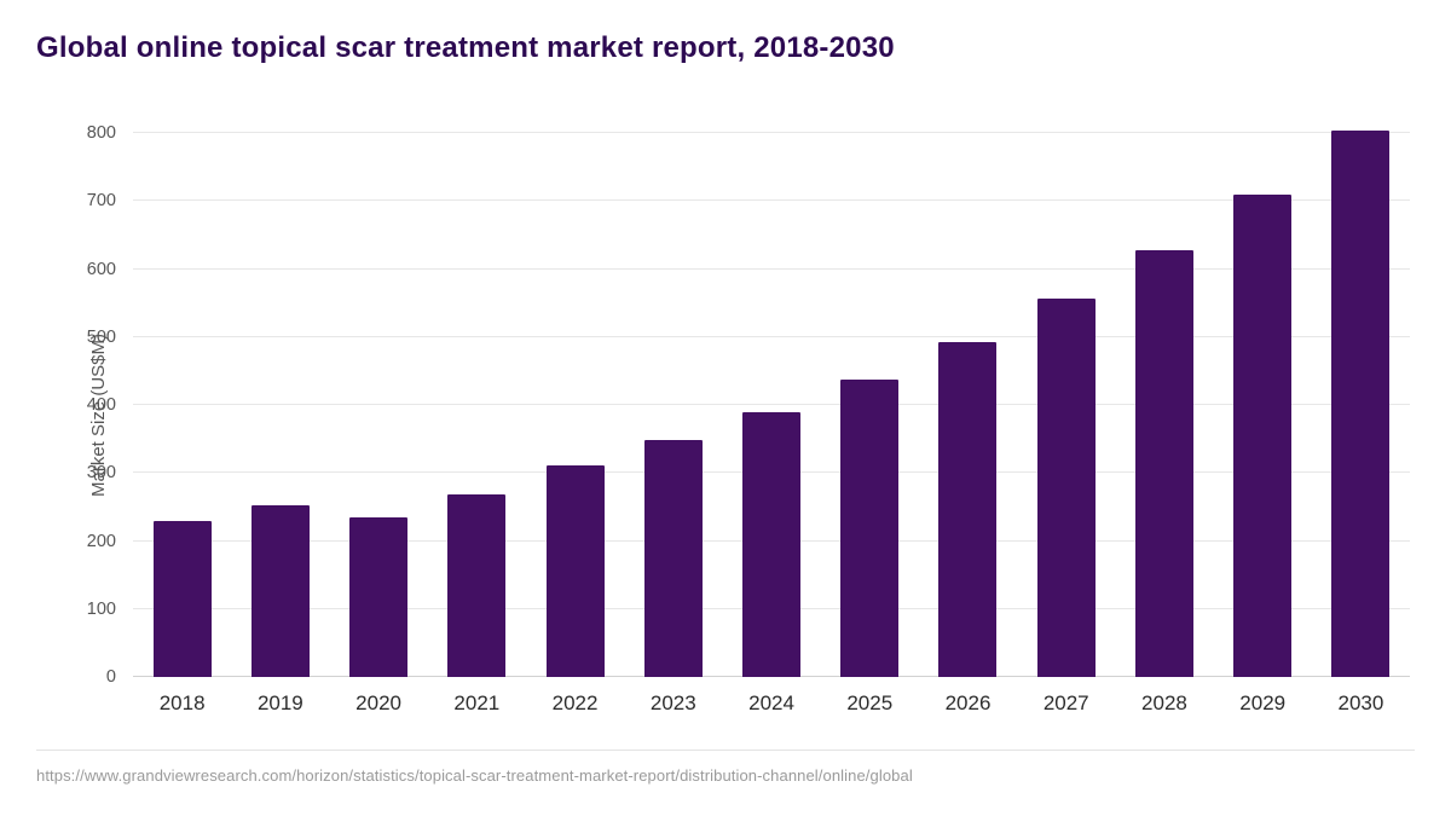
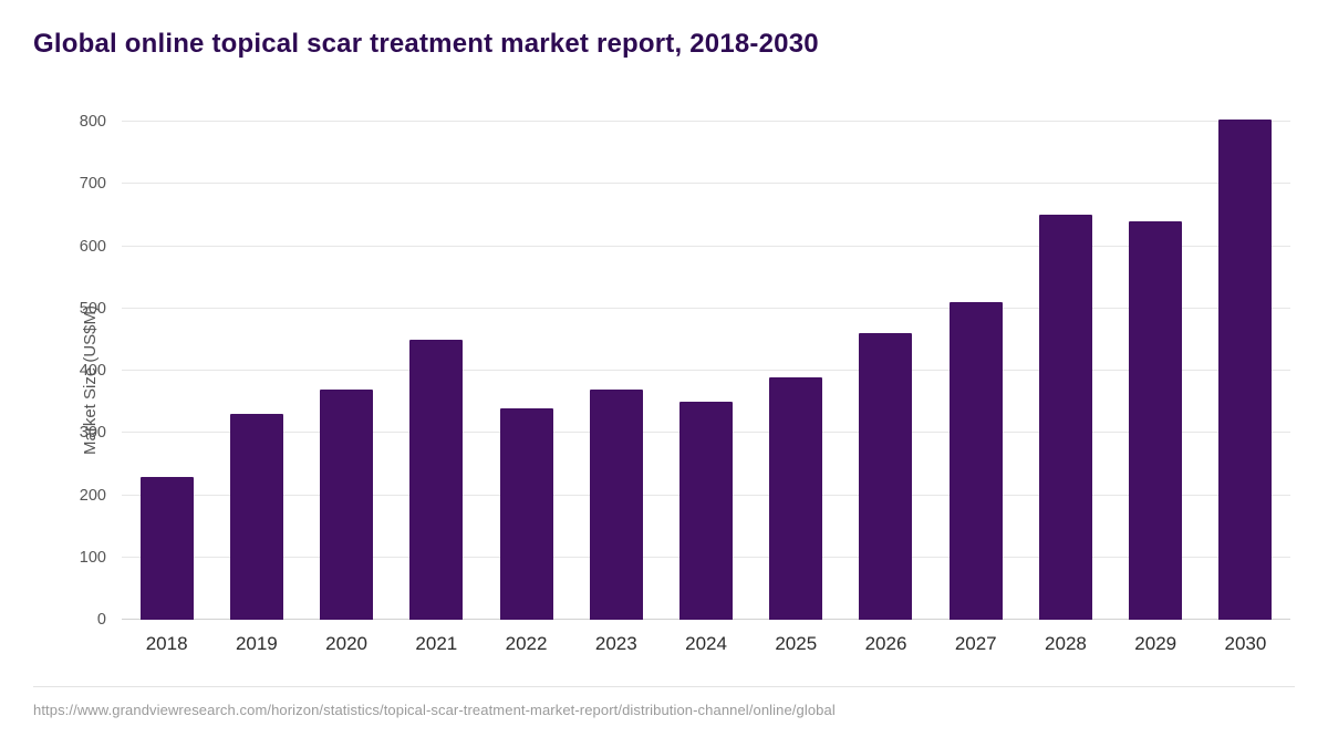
2019: 250 -> 330
2020: 230 -> 370
2021: 270 -> 450
2022: 310 -> 340
2023: 350 -> 370
2024: 390 -> 350
2025: 440 -> 390
2026: 490 -> 460
2027: 560 -> 510
2028: 630 -> 650
2029: 710 -> 640
